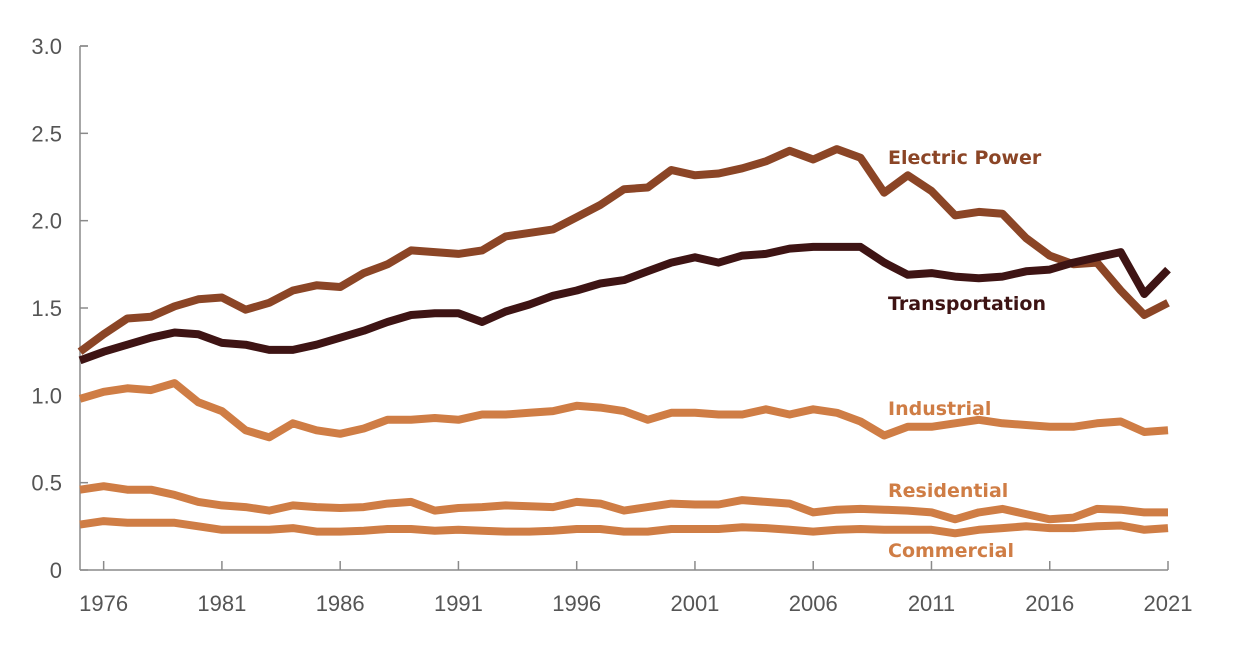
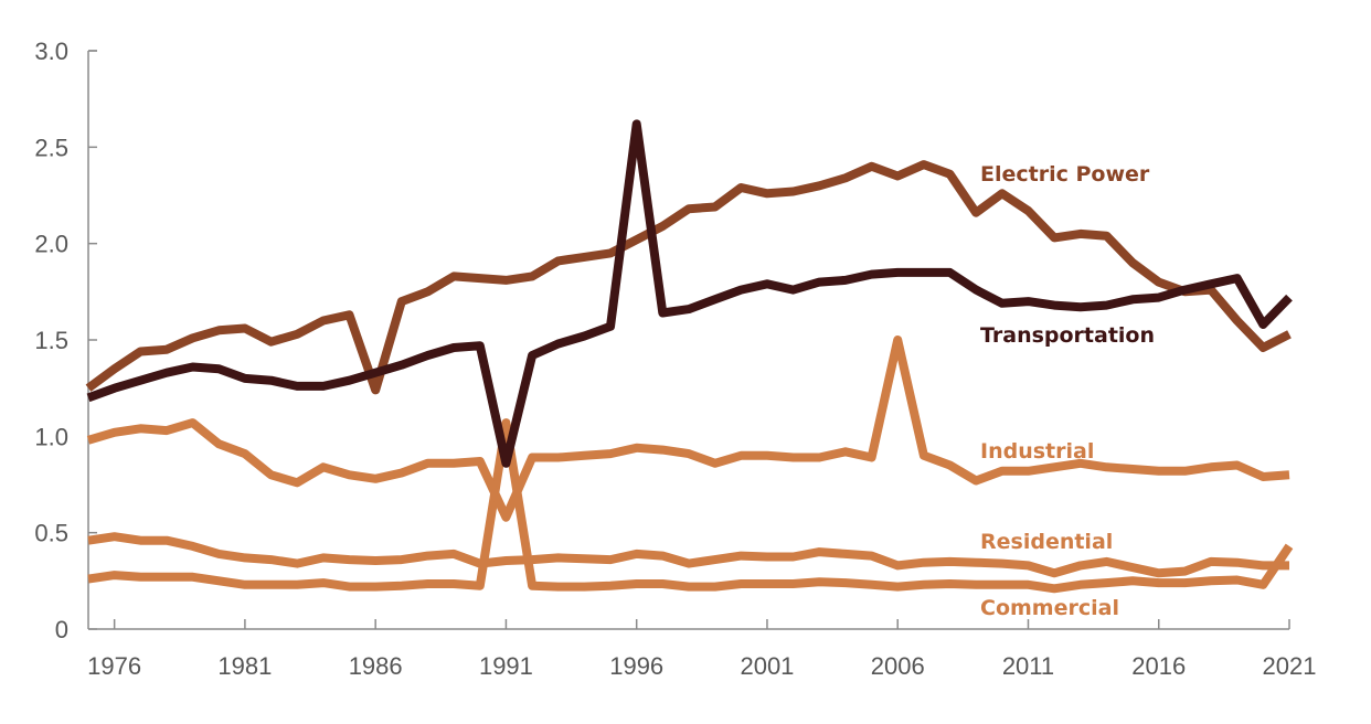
Electric Power/1986: 1.62 -> 1.24
Transportation/1991: 1.47 -> 0.86
Industrial/1991: 0.86 -> 0.58
Commercial/1991: 0.23 -> 1.07
Transportation/1996: 1.60 -> 2.62
Industrial/2006: 0.92 -> 1.50
Commercial/2021: 0.24 -> 0.43
